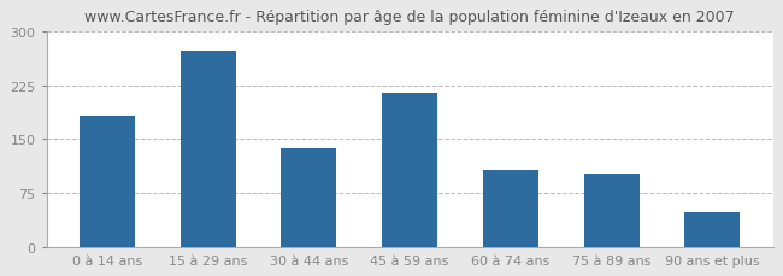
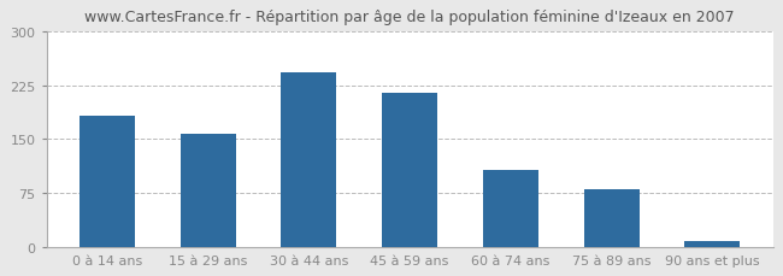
15 à 29 ans: 272 -> 157
30 à 44 ans: 138 -> 242
75 à 89 ans: 102 -> 80
90 ans et plus: 48 -> 8
